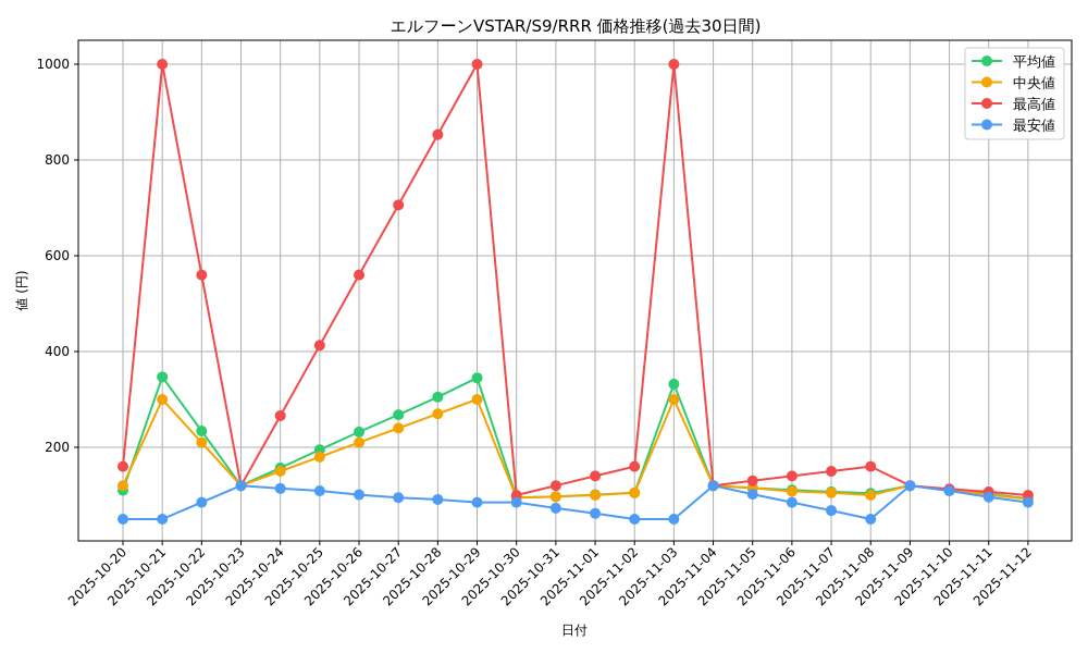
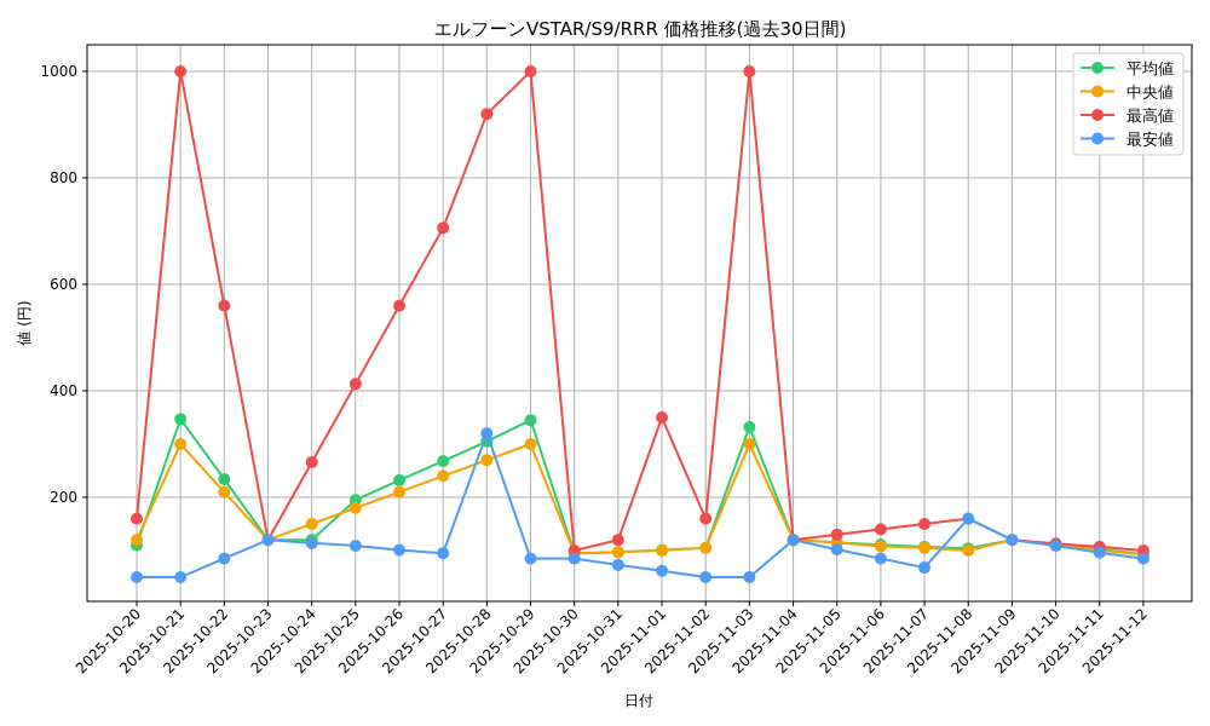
平均値/2025-10-24: 160 -> 120
最高値/2025-10-28: 850 -> 920
最安値/2025-10-28: 90 -> 320
最高値/2025-11-01: 140 -> 350
最安値/2025-11-08: 50 -> 160
